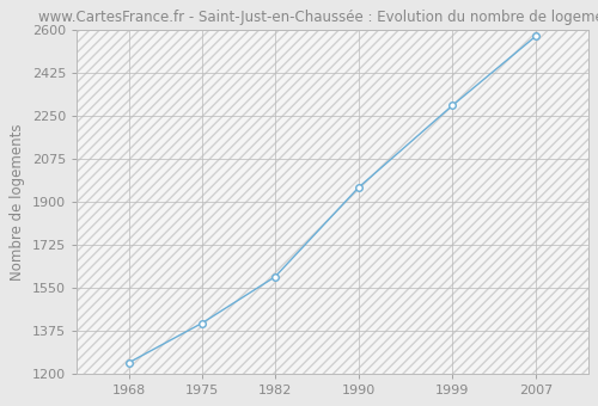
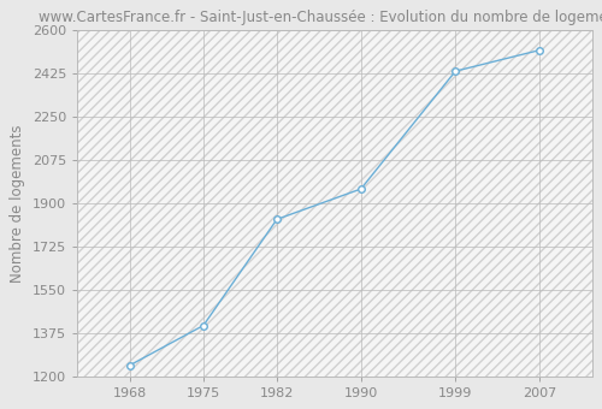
1982: 1594 -> 1835
1999: 2293 -> 2435
2007: 2576 -> 2520
